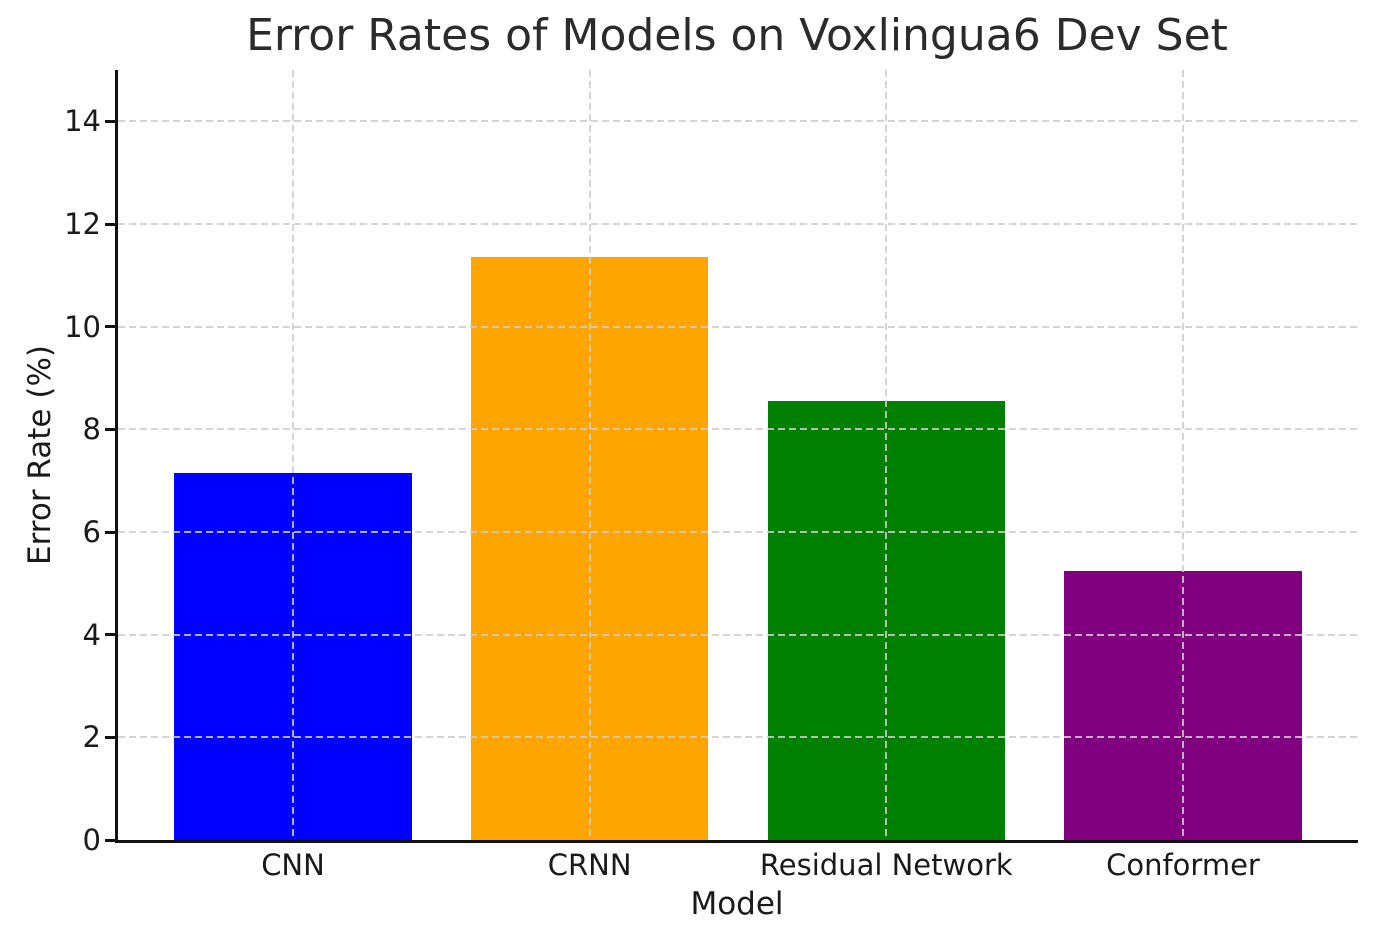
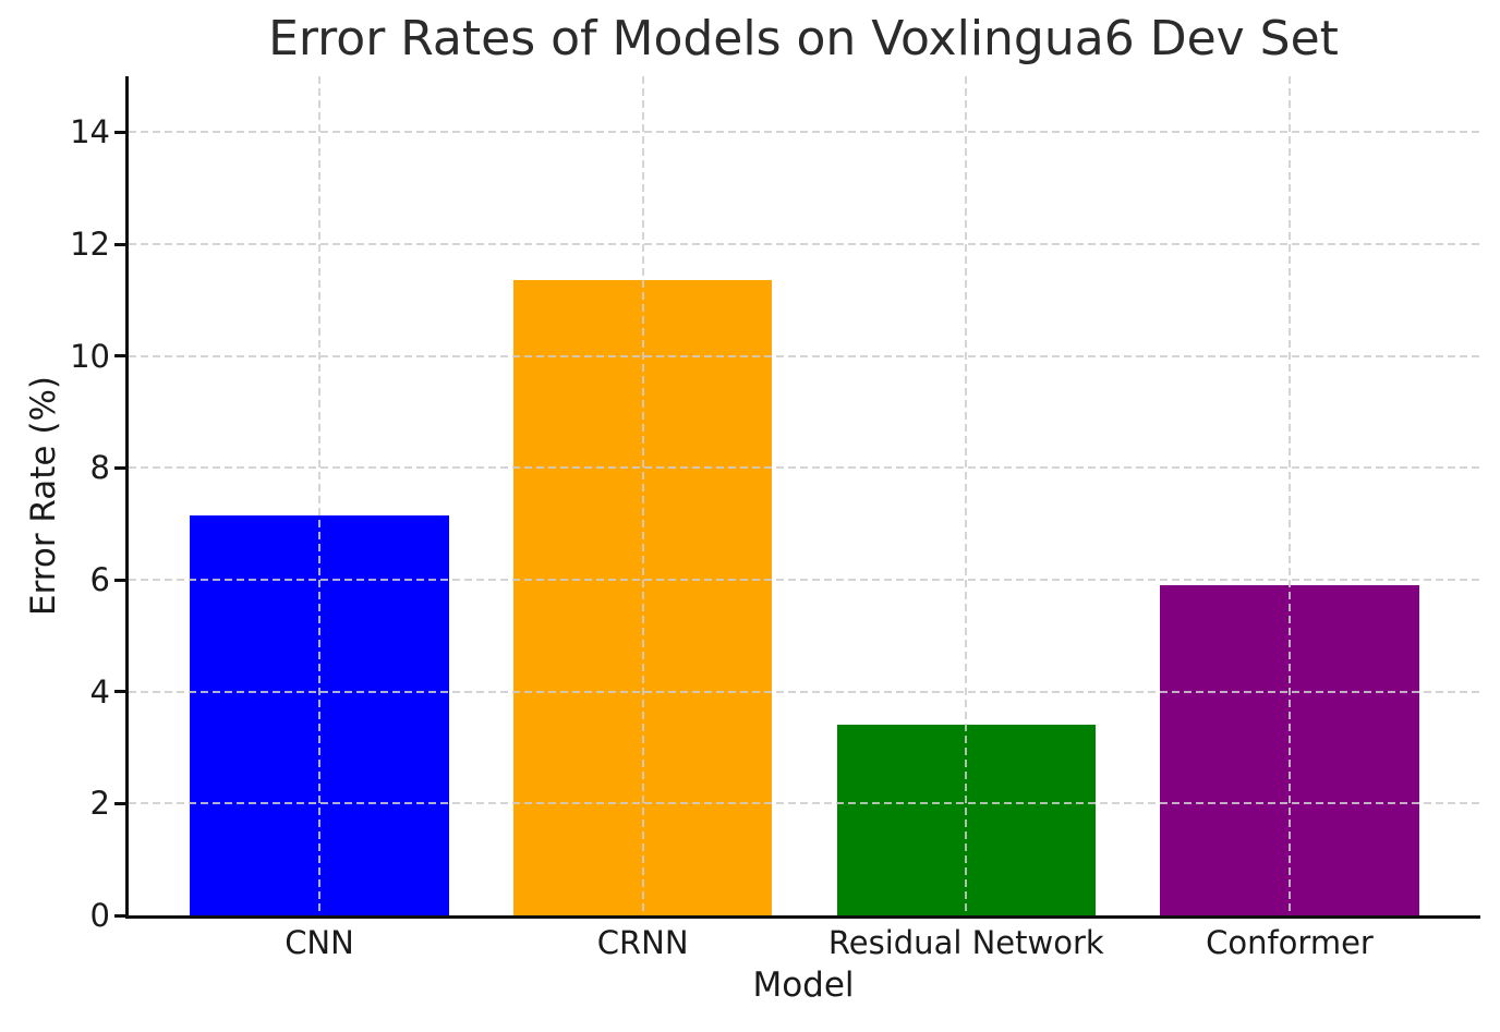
Residual Network: 8.6 -> 3.4
Conformer: 5.2 -> 5.9
